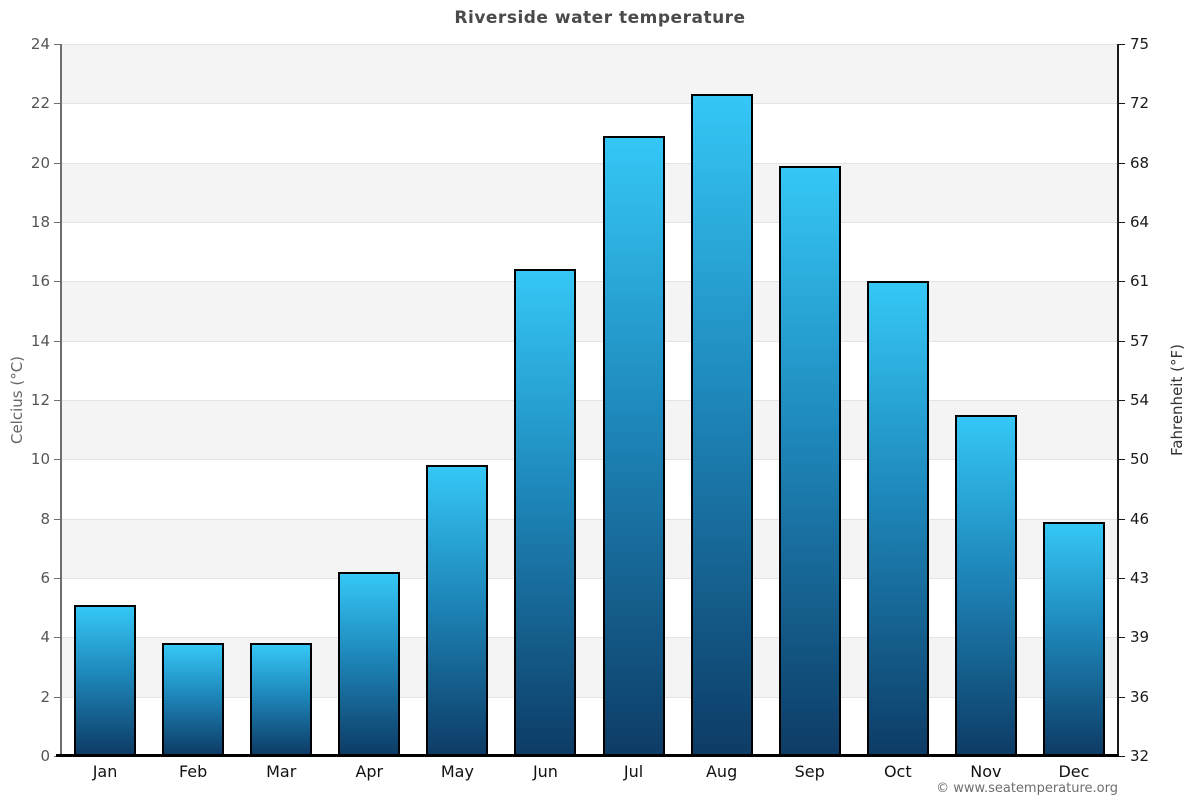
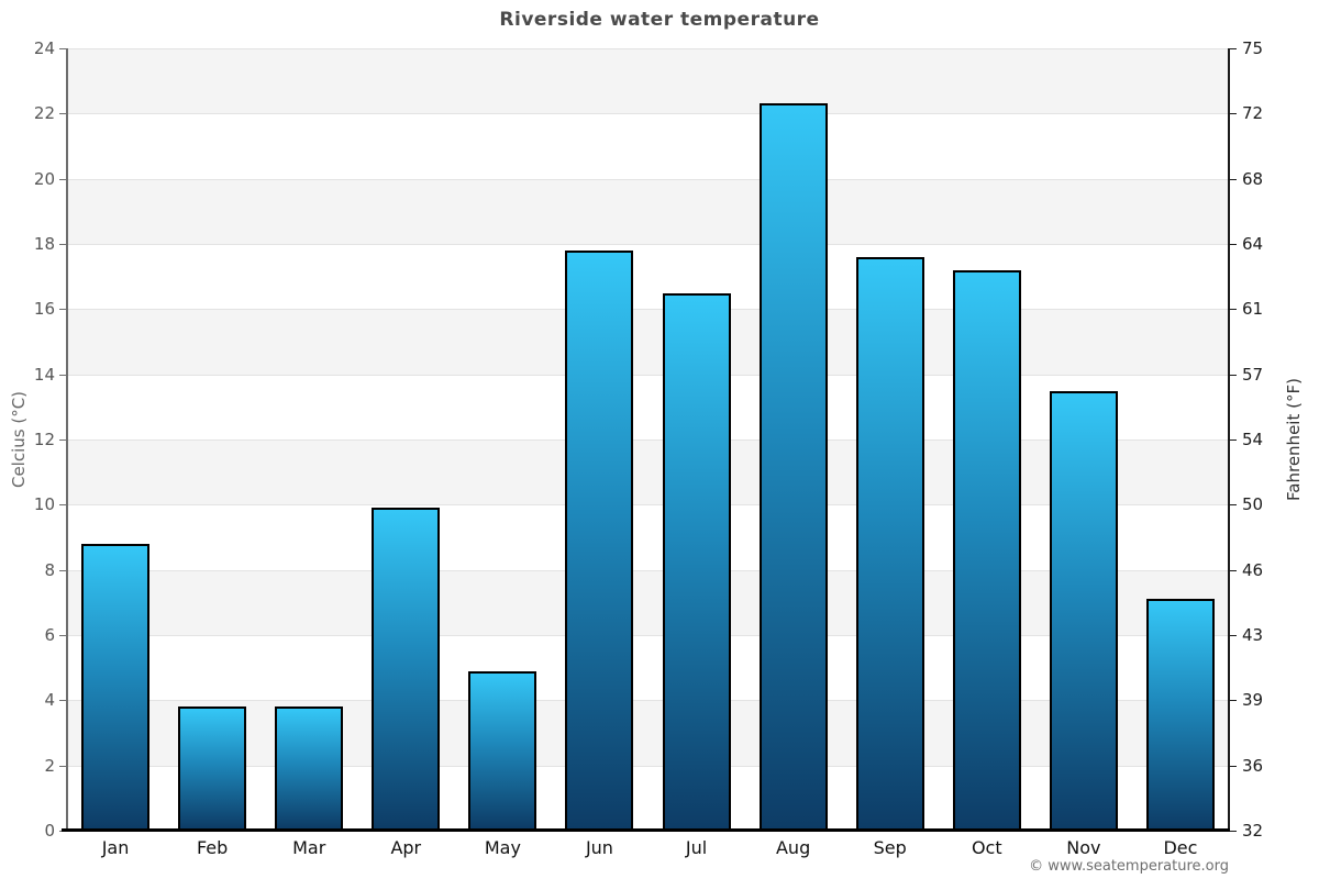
Jan: 5.1 -> 8.8
Apr: 6.2 -> 9.9
May: 9.8 -> 4.9
Jun: 16.4 -> 17.8
Jul: 20.9 -> 16.5
Sep: 19.9 -> 17.6
Oct: 16.0 -> 17.2
Nov: 11.5 -> 13.5
Dec: 7.9 -> 7.1
